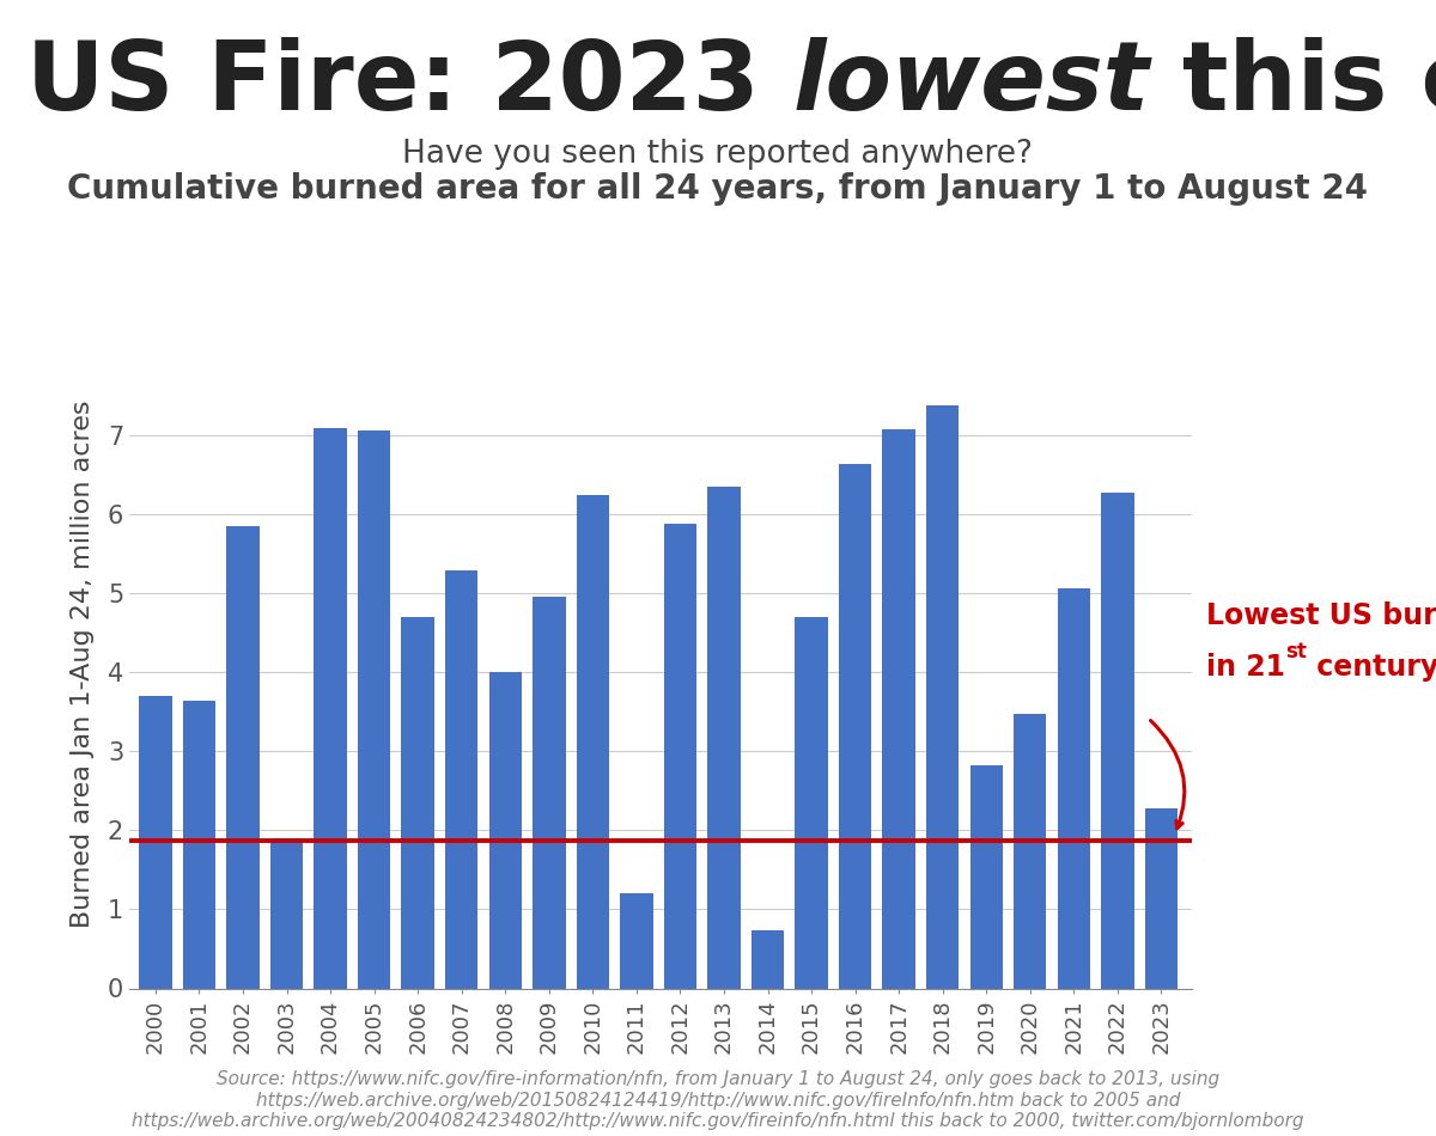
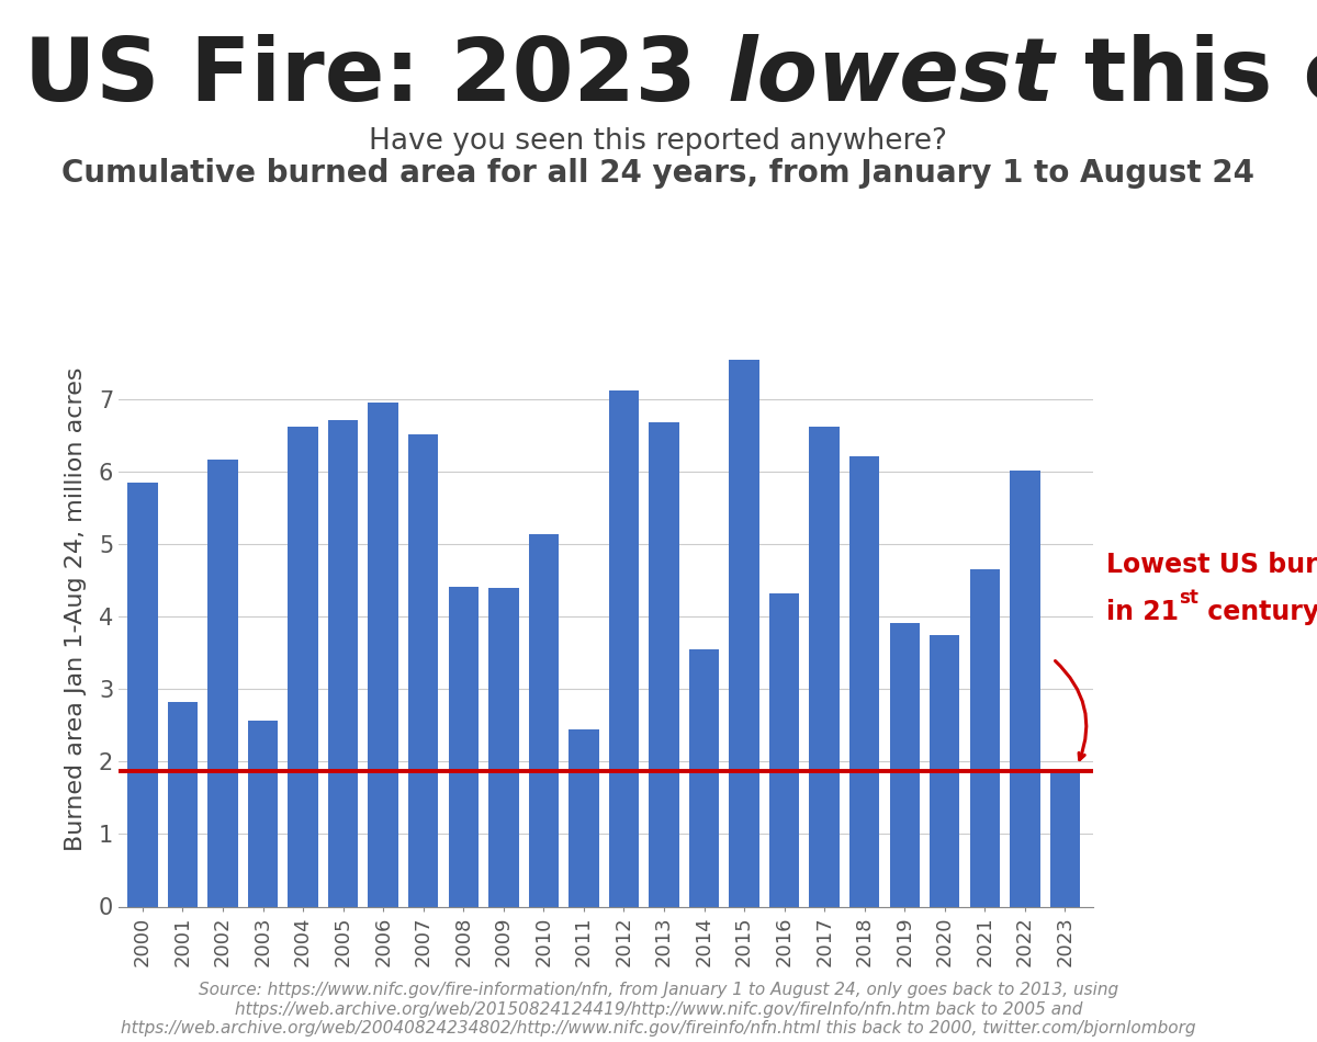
2000: 3.70 -> 5.85
2001: 3.64 -> 2.82
2002: 5.86 -> 6.17
2003: 1.90 -> 2.57
2004: 7.10 -> 6.62
2005: 7.06 -> 6.72
2006: 4.70 -> 6.96
2007: 5.30 -> 6.52
2008: 4.00 -> 4.42
2009: 4.96 -> 4.40
2010: 6.24 -> 5.14
2011: 1.20 -> 2.44
2012: 5.88 -> 7.12
2013: 6.36 -> 6.68
2014: 0.74 -> 3.55
2015: 4.70 -> 7.55
2016: 6.64 -> 4.32
2017: 7.08 -> 6.62
2018: 7.38 -> 6.22
2019: 2.82 -> 3.92
2020: 3.48 -> 3.75
2021: 5.06 -> 4.65
2022: 6.28 -> 6.02
2023: 2.28 -> 1.85
